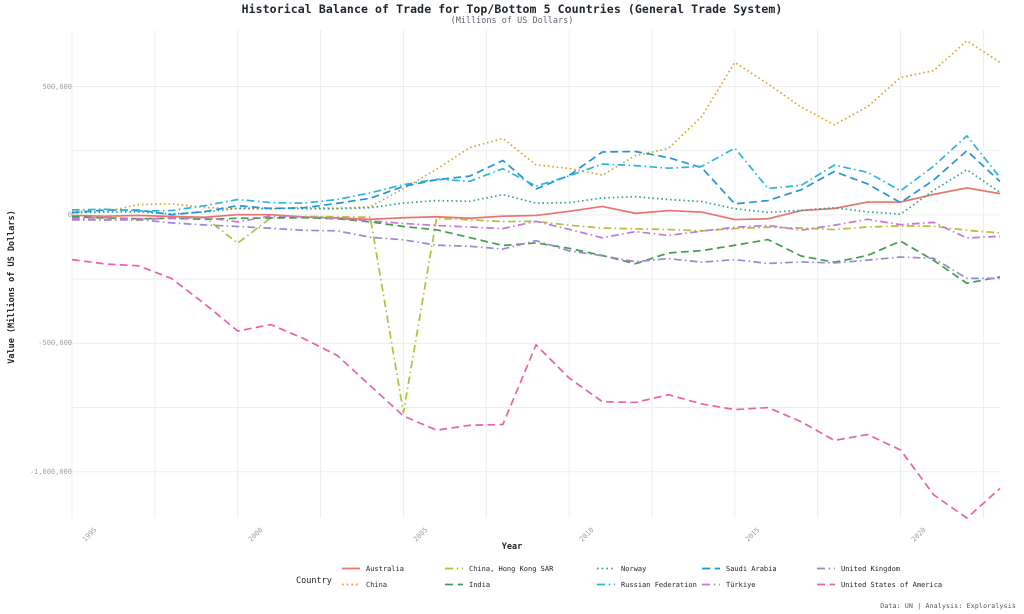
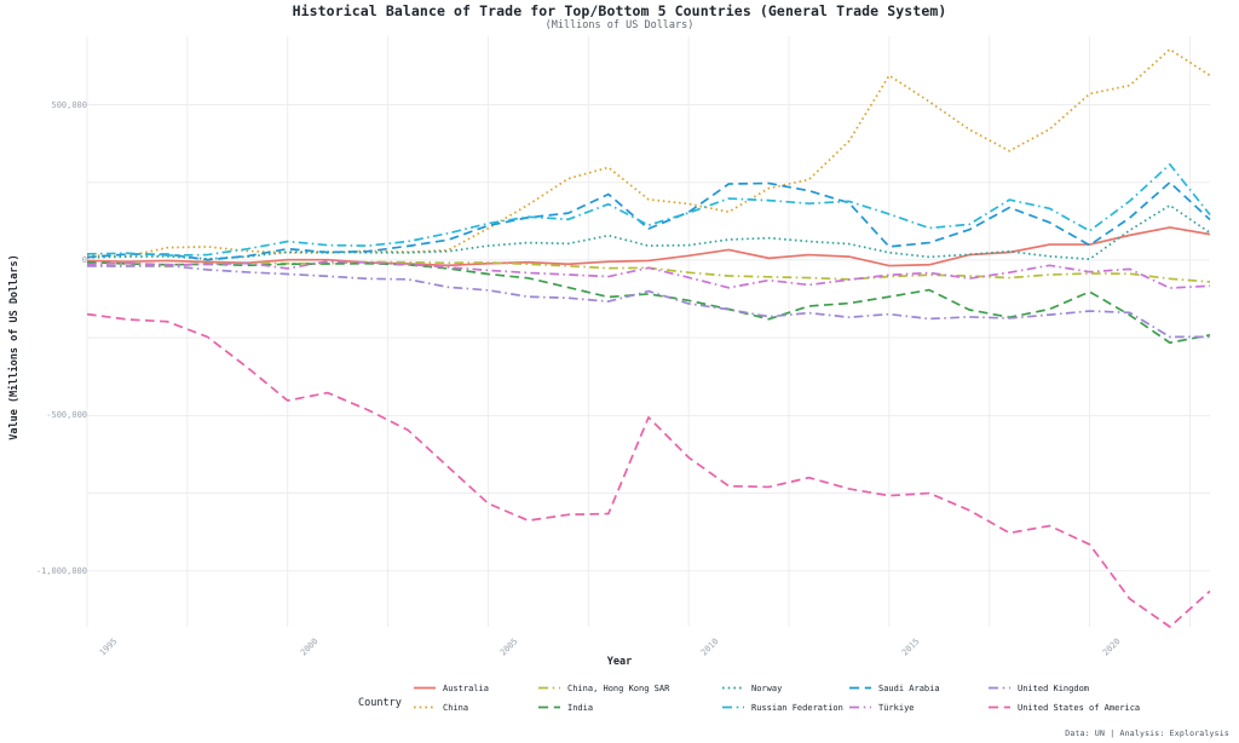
China, Hong Kong SAR/2000: -110000 -> -10000
China, Hong Kong SAR/2005: -770000 -> -10000
Russian Federation/2015: 260000 -> 150000
